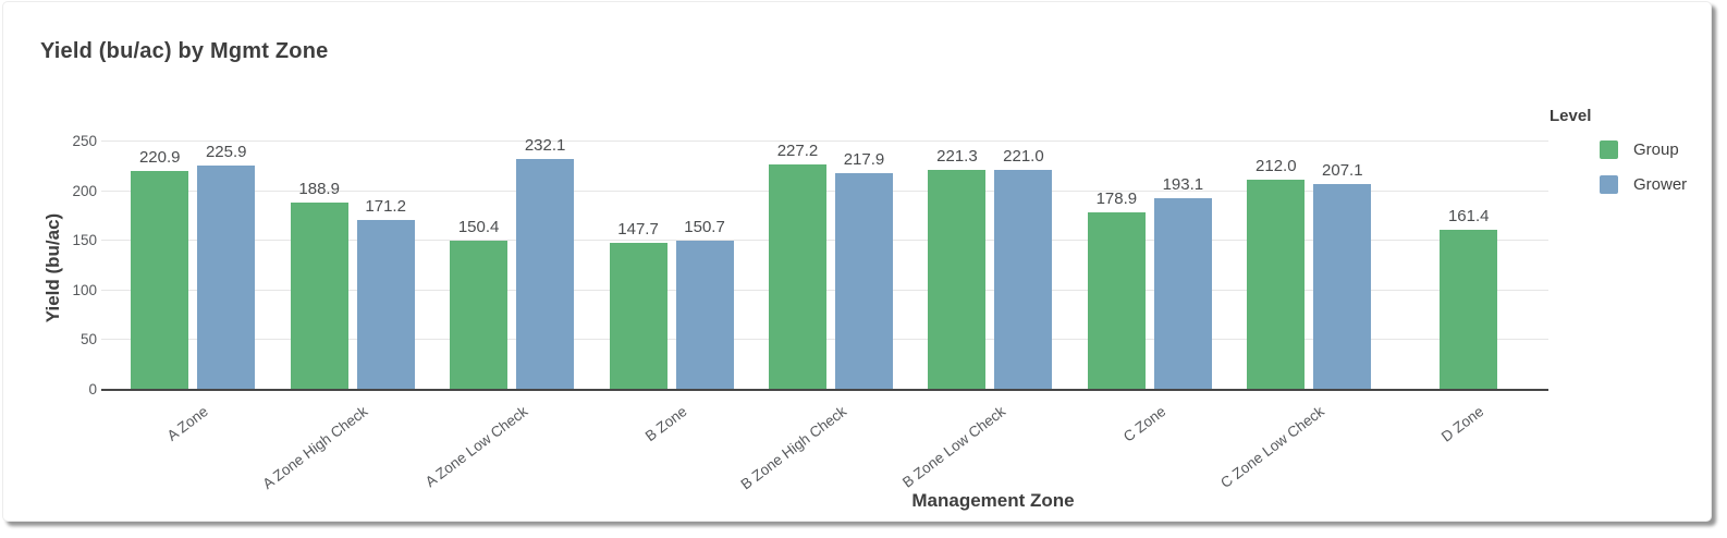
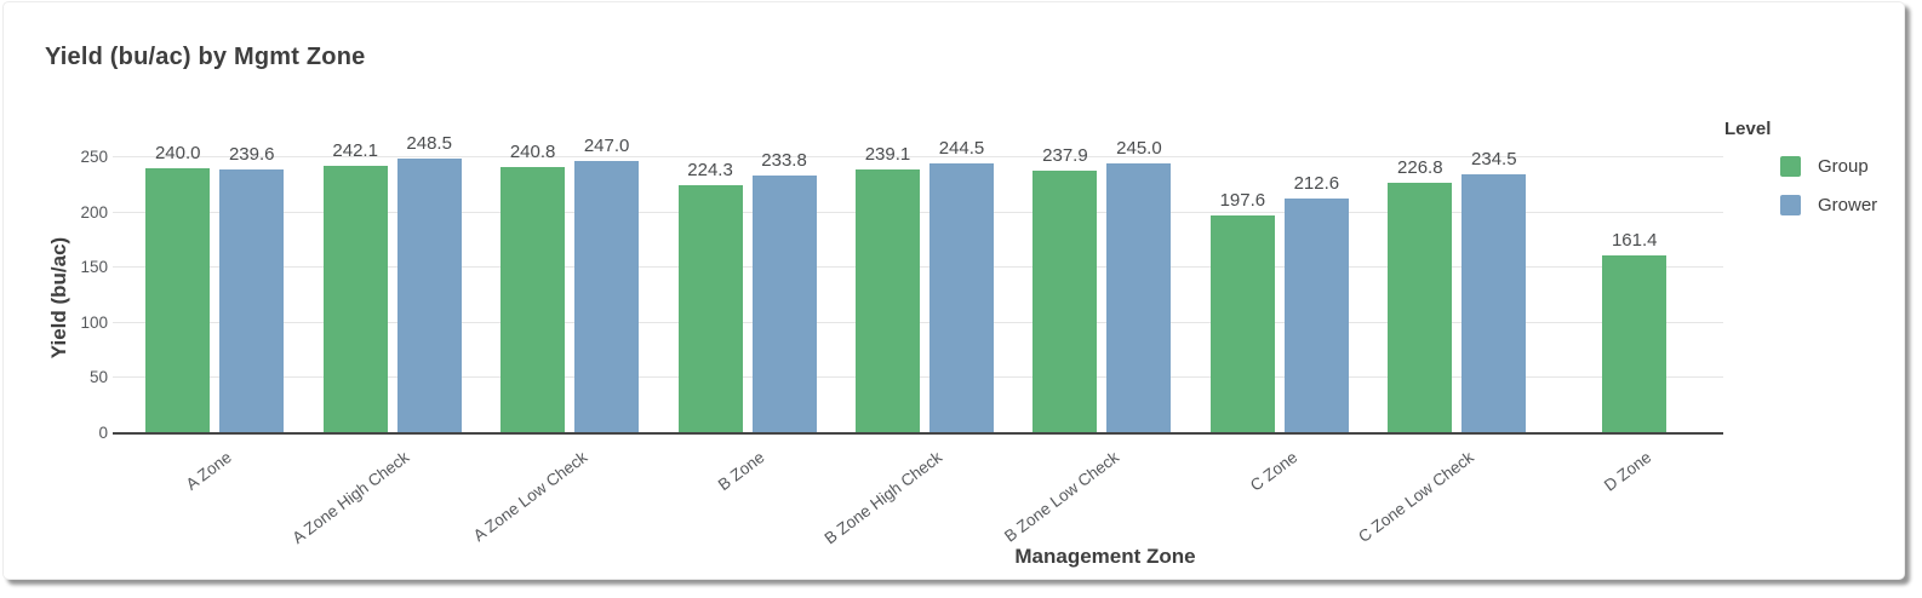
Group/A Zone: 220.9 -> 240.0
Grower/A Zone: 225.9 -> 239.6
Group/A Zone High Check: 188.9 -> 242.1
Grower/A Zone High Check: 171.2 -> 248.5
Group/A Zone Low Check: 150.4 -> 240.8
Grower/A Zone Low Check: 232.1 -> 247.0
Group/B Zone: 147.7 -> 224.3
Grower/B Zone: 150.7 -> 233.8
Group/B Zone High Check: 227.2 -> 239.1
Grower/B Zone High Check: 217.9 -> 244.5
Group/B Zone Low Check: 221.3 -> 237.9
Grower/B Zone Low Check: 221.0 -> 245.0
Group/C Zone: 178.9 -> 197.6
Grower/C Zone: 193.1 -> 212.6
Group/C Zone Low Check: 212.0 -> 226.8
Grower/C Zone Low Check: 207.1 -> 234.5
